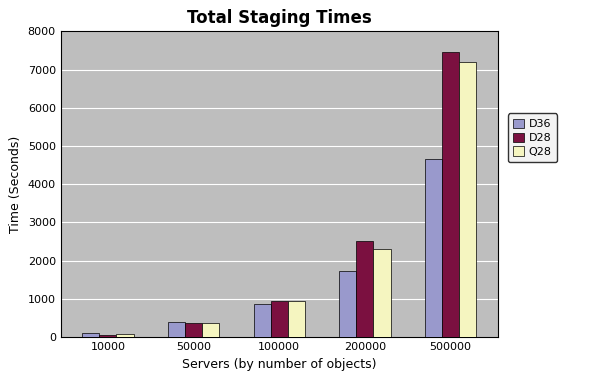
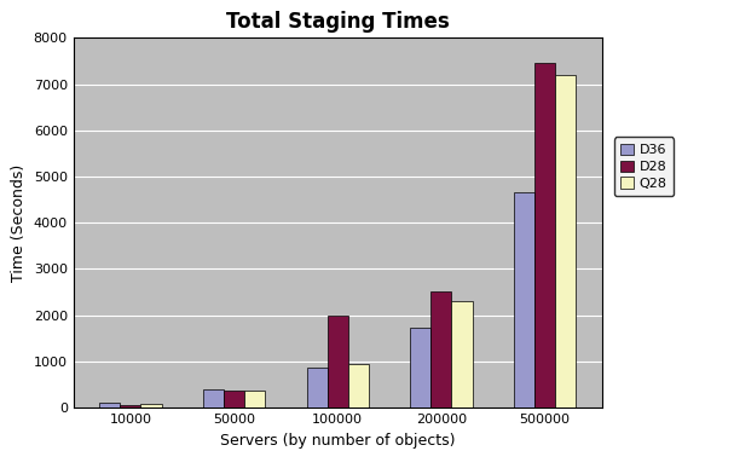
D28/100000: 950 -> 2000
